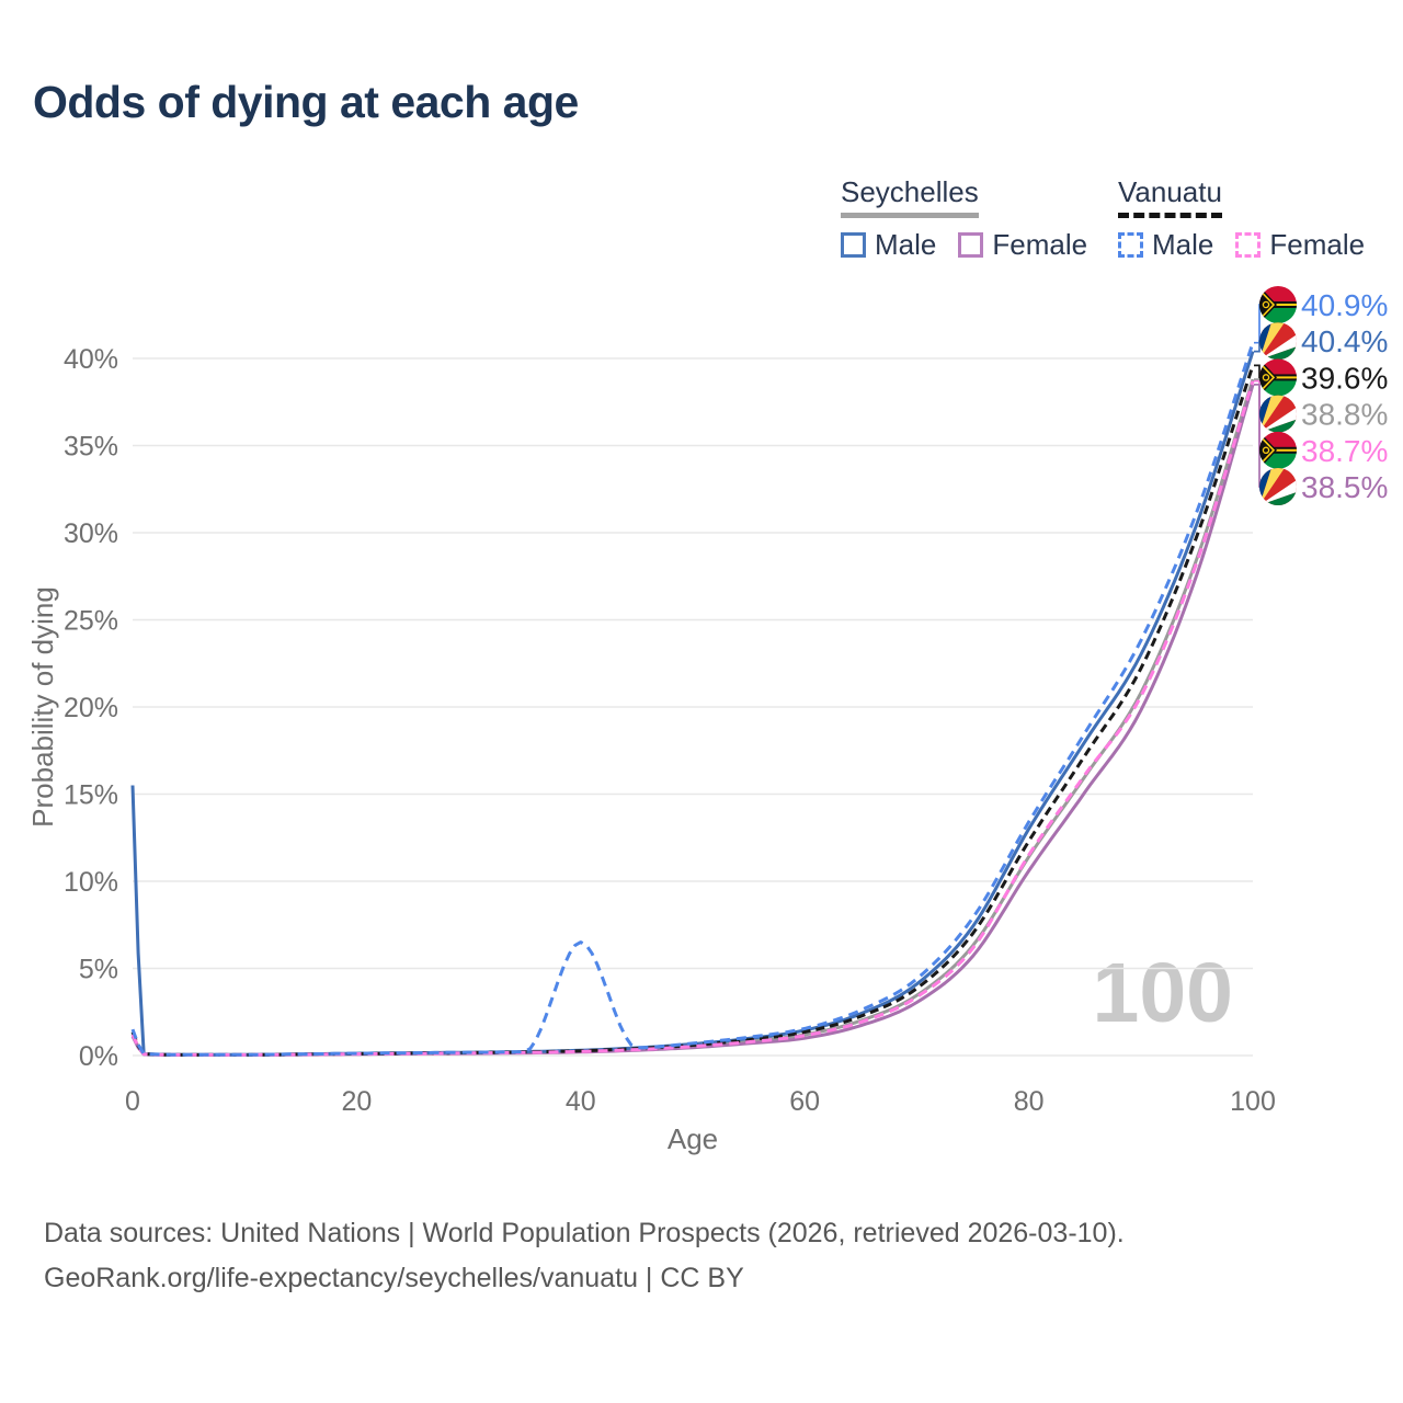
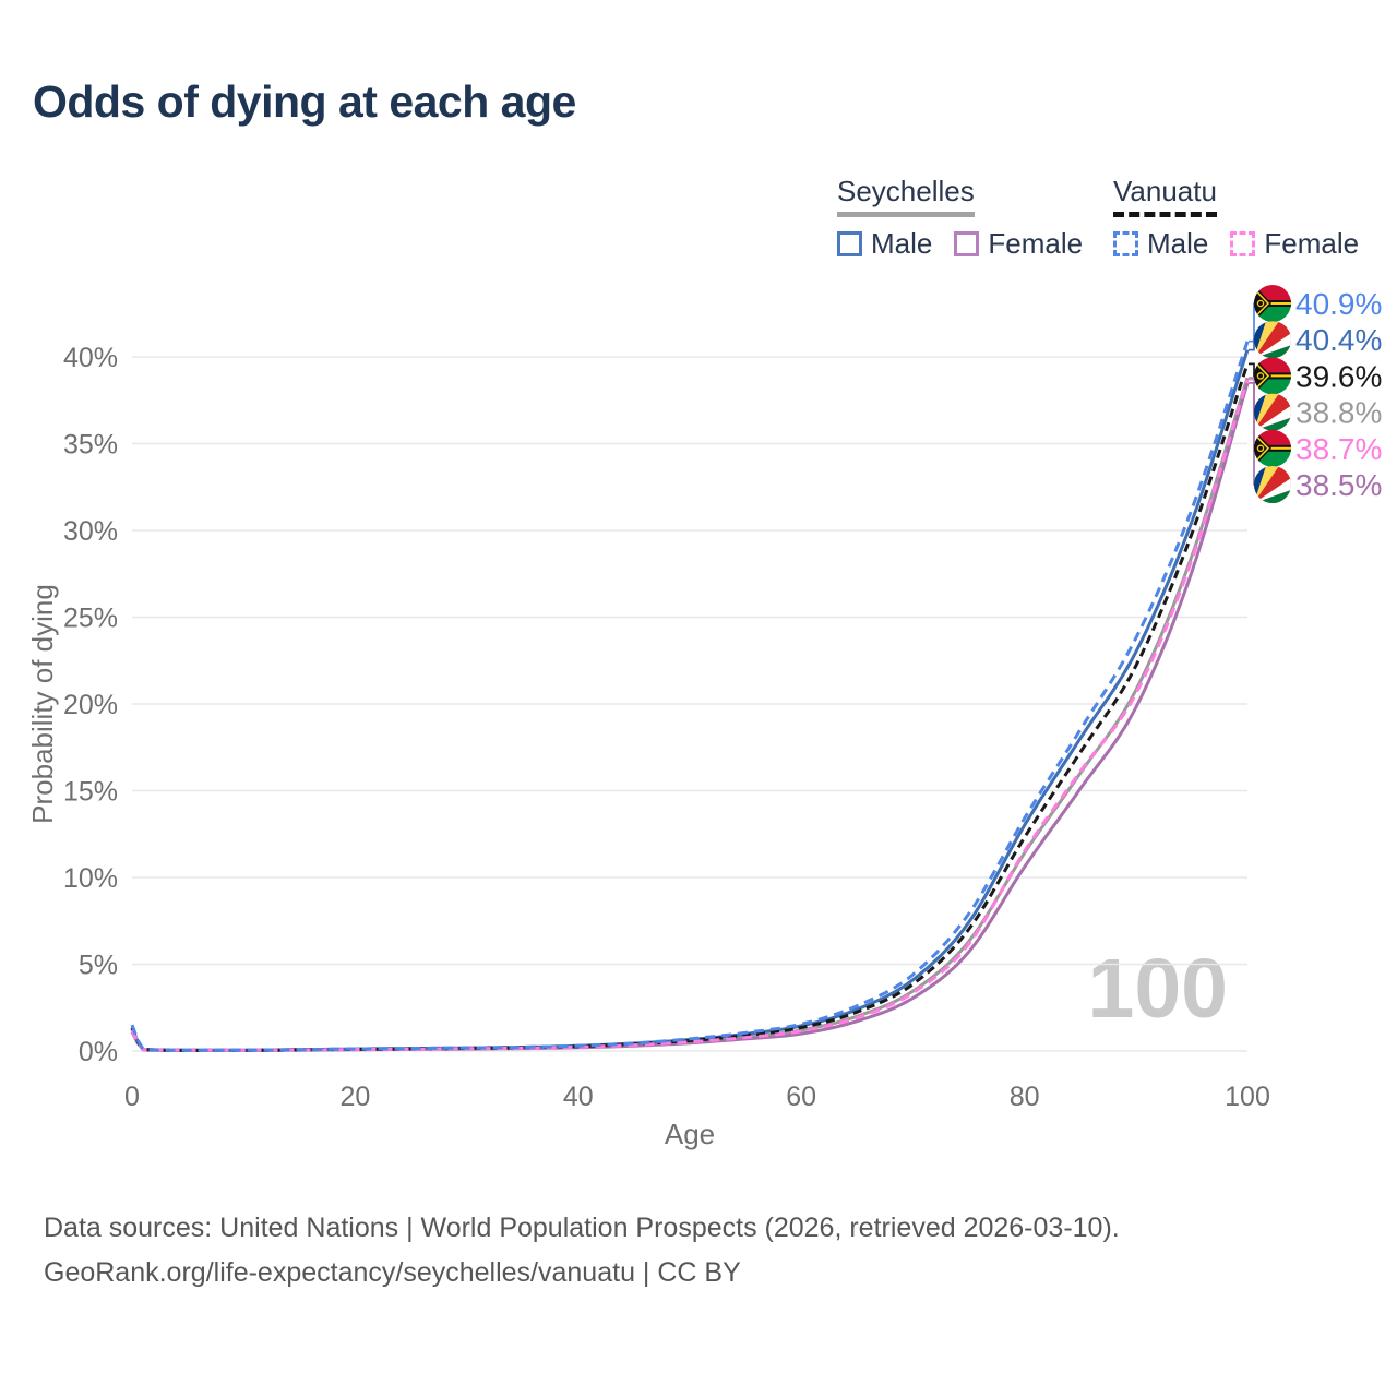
Seychelles Male/0: 15.5% -> 1.3%
Vanuatu Male/40: 6.5% -> 0.3%
